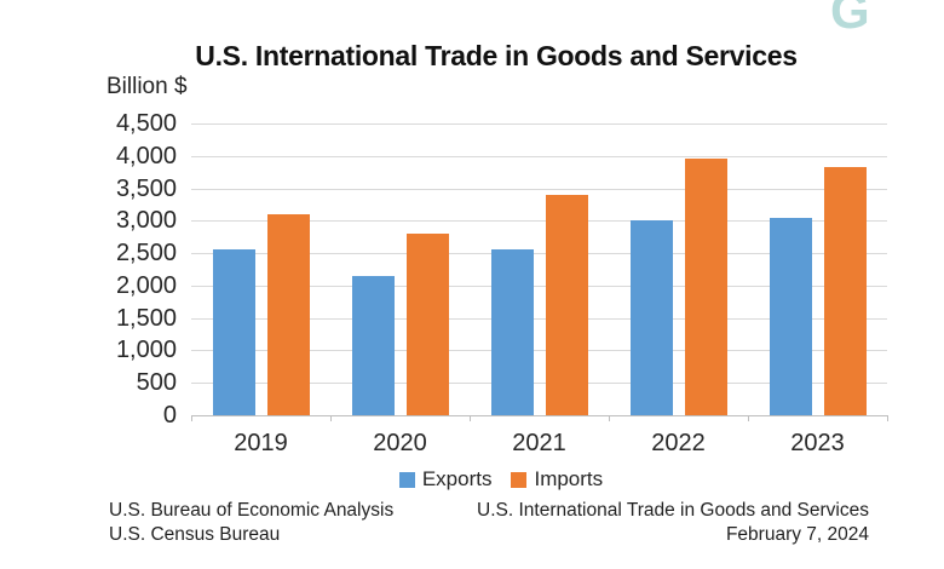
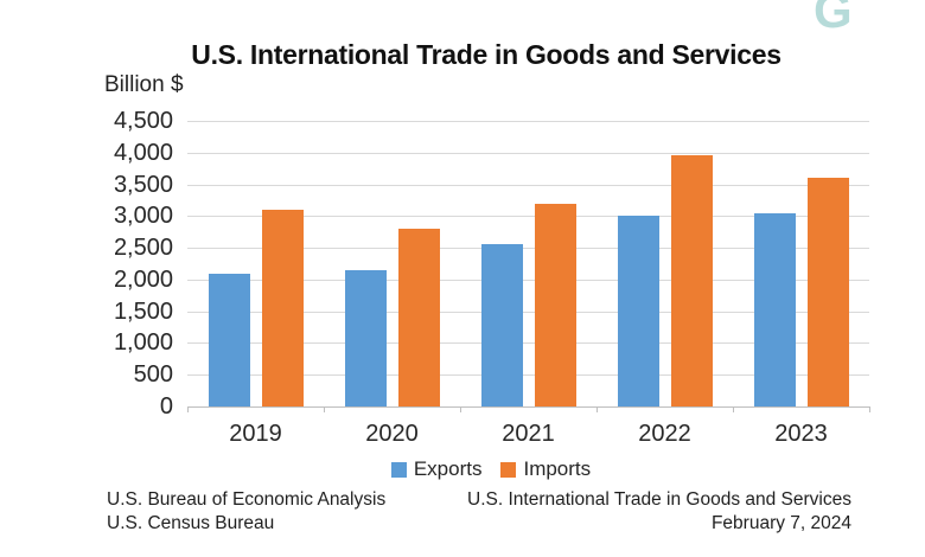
Exports/2019: 2600 -> 2100
Imports/2021: 3400 -> 3200
Imports/2023: 3800 -> 3600
